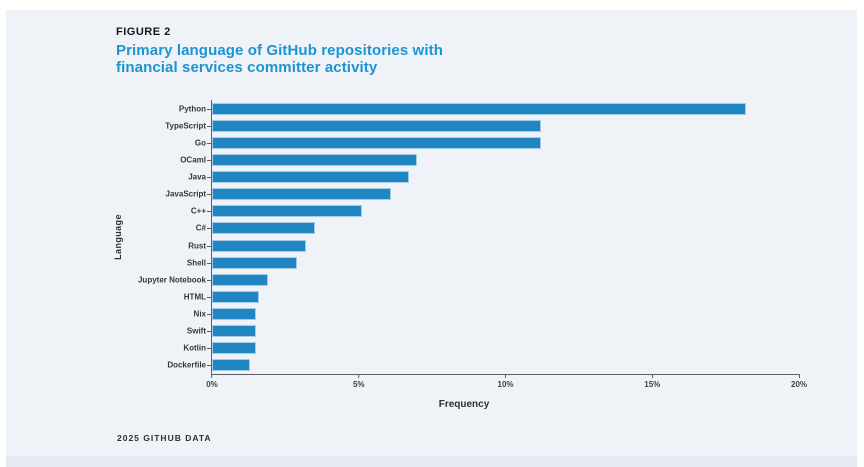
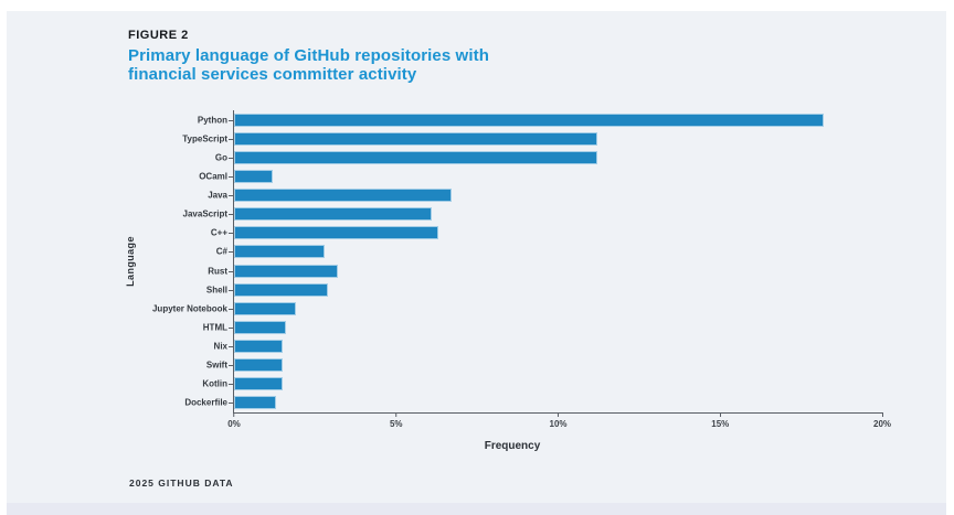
OCaml: 7.0% -> 1.2%
C++: 5.1% -> 6.3%
C#: 3.5% -> 2.8%
